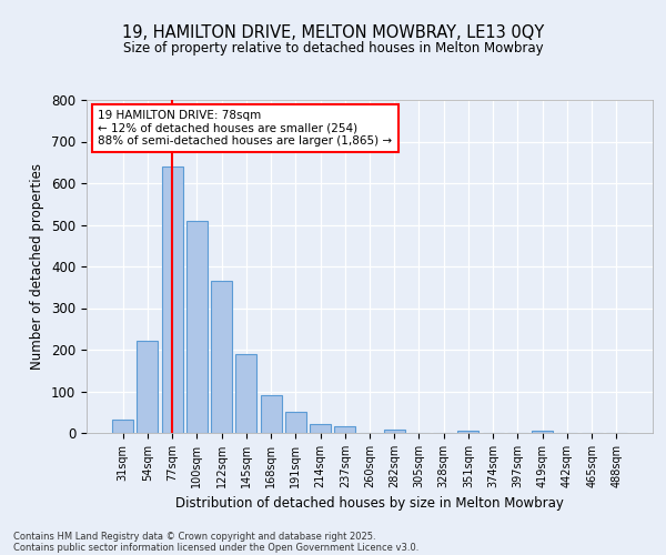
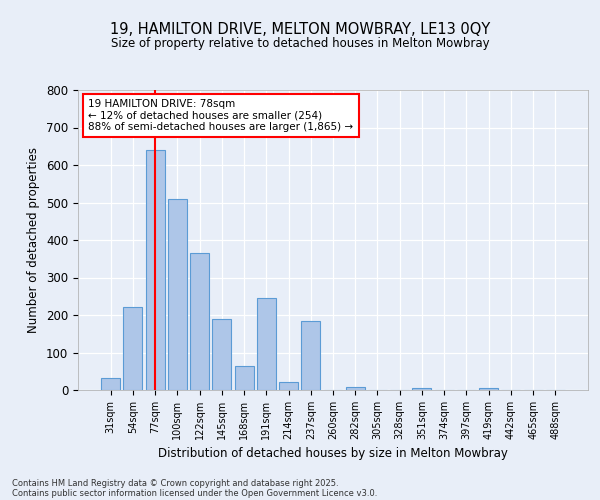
168sqm: 90 -> 65
191sqm: 52 -> 245
237sqm: 17 -> 185
